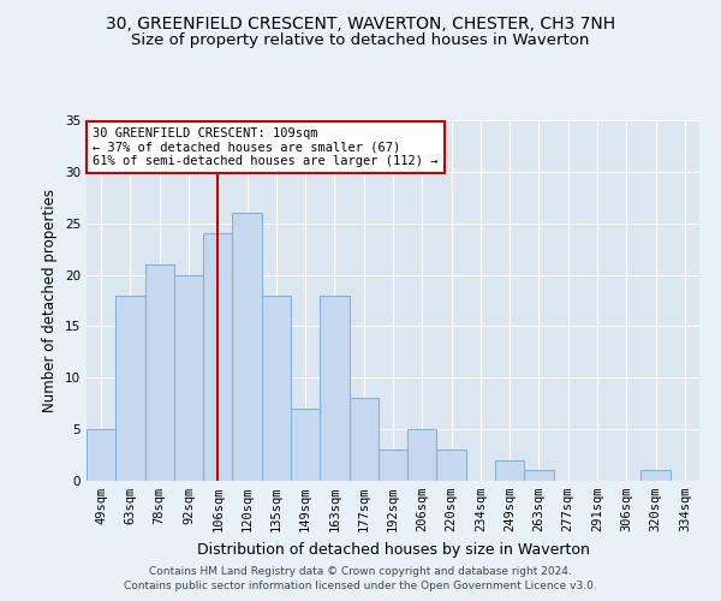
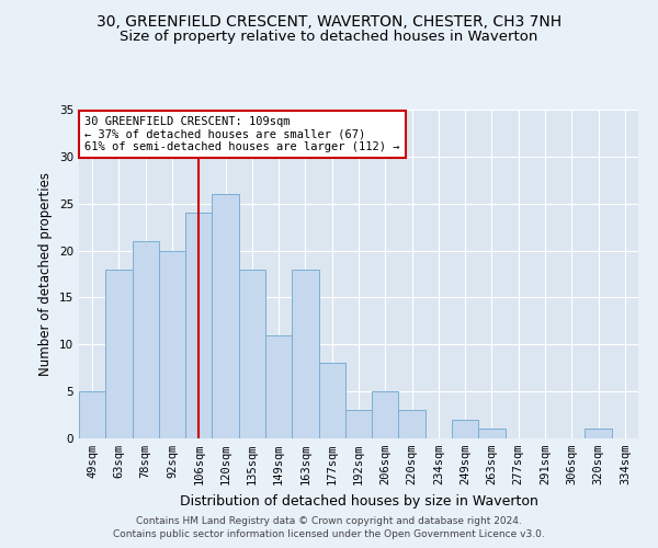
149sqm: 7 -> 11
